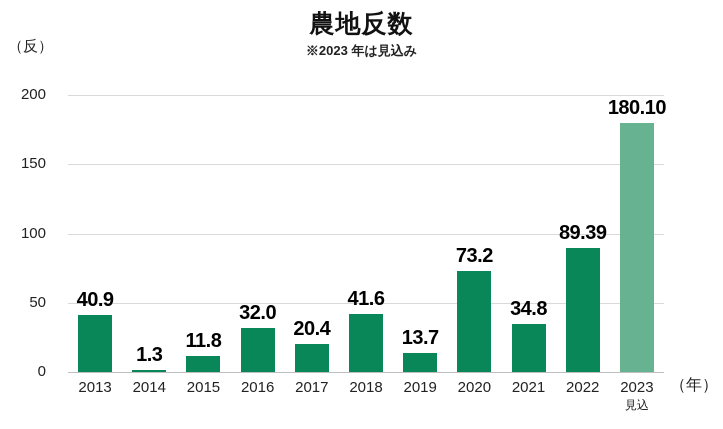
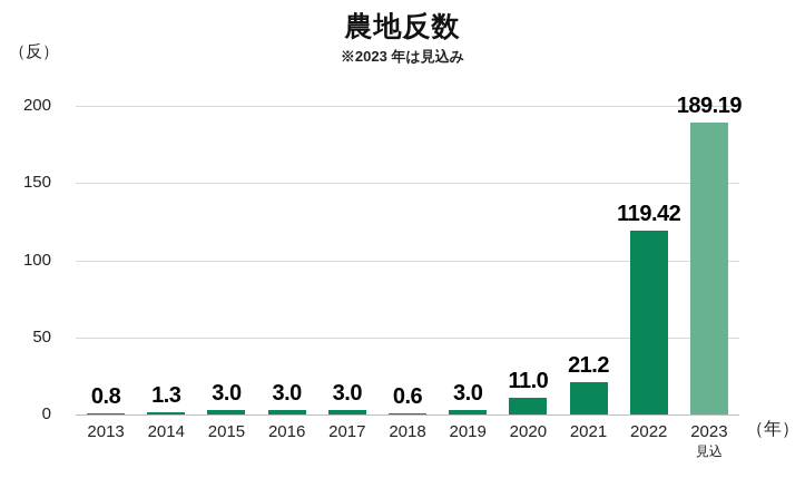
2013: 40.9 -> 0.8
2015: 11.8 -> 3.0
2016: 32.0 -> 3.0
2017: 20.4 -> 3.0
2018: 41.6 -> 0.6
2019: 13.7 -> 3.0
2020: 73.2 -> 11.0
2021: 34.8 -> 21.2
2022: 89.39 -> 119.42
2023: 180.10 -> 189.19
